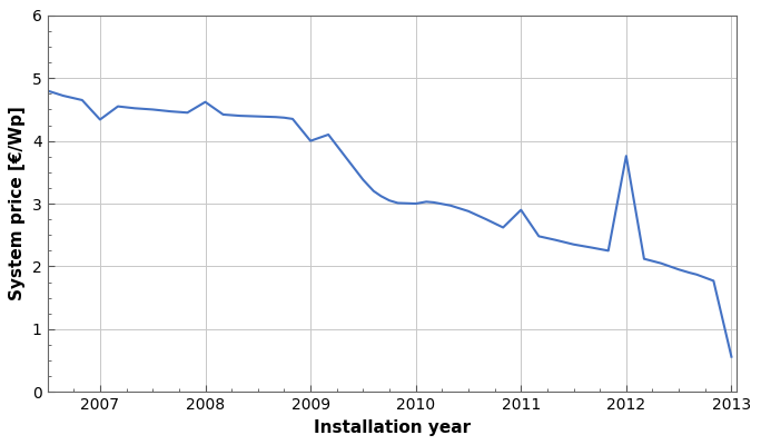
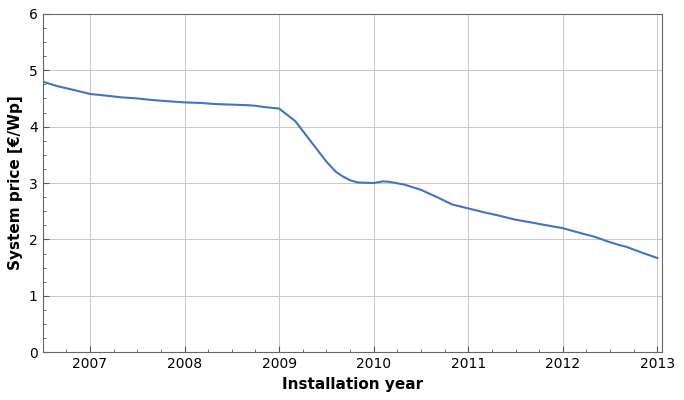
2007: 4.34 -> 4.58
2008: 4.62 -> 4.43
2009: 4.00 -> 4.32
2011: 2.90 -> 2.55
2012: 3.76 -> 2.20
2013: 0.56 -> 1.67
